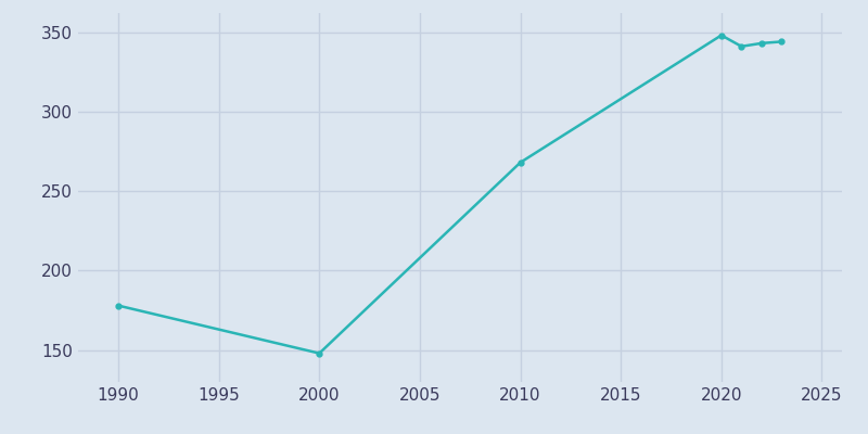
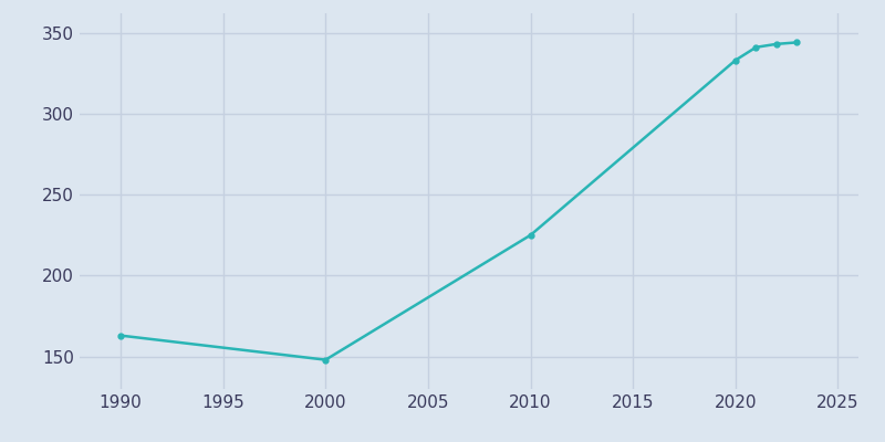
1990: 178 -> 163
2010: 268 -> 225
2020: 348 -> 333
